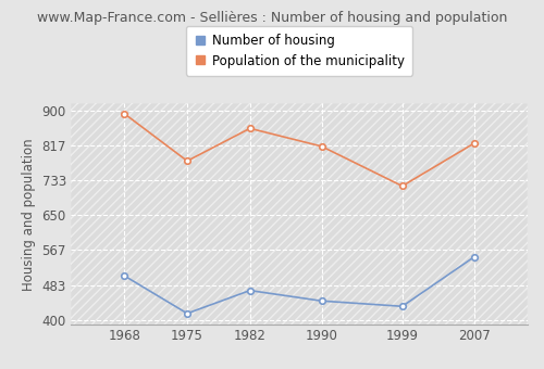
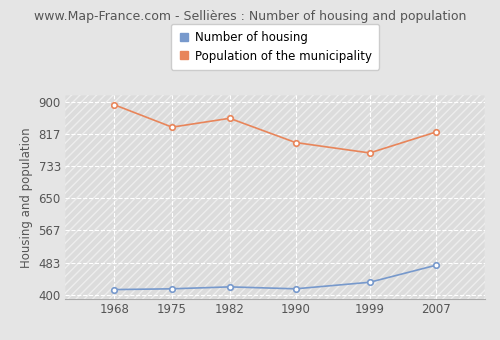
Number of housing/1968: 505 -> 413
Population of the municipality/1975: 780 -> 835
Number of housing/1982: 470 -> 420
Number of housing/1990: 445 -> 415
Population of the municipality/1990: 815 -> 795
Population of the municipality/1999: 720 -> 768
Number of housing/2007: 550 -> 476
